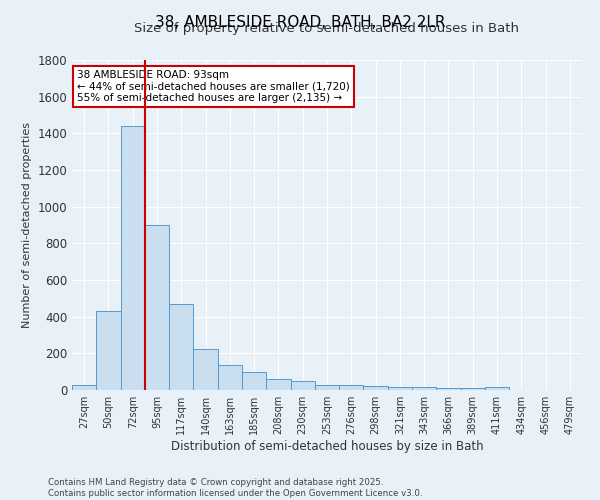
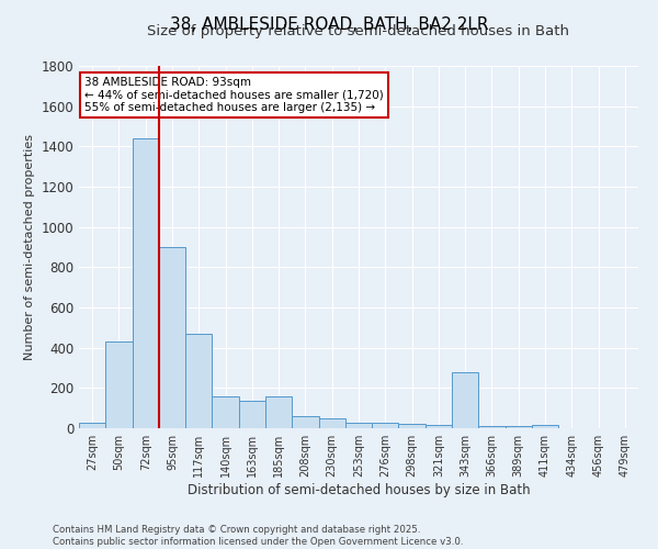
140sqm: 220 -> 160
185sqm: 100 -> 160
343sqm: 20 -> 280
